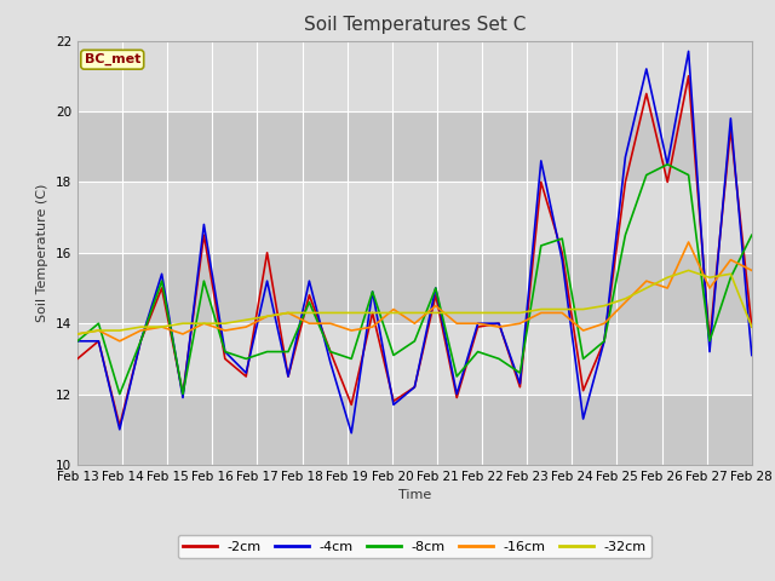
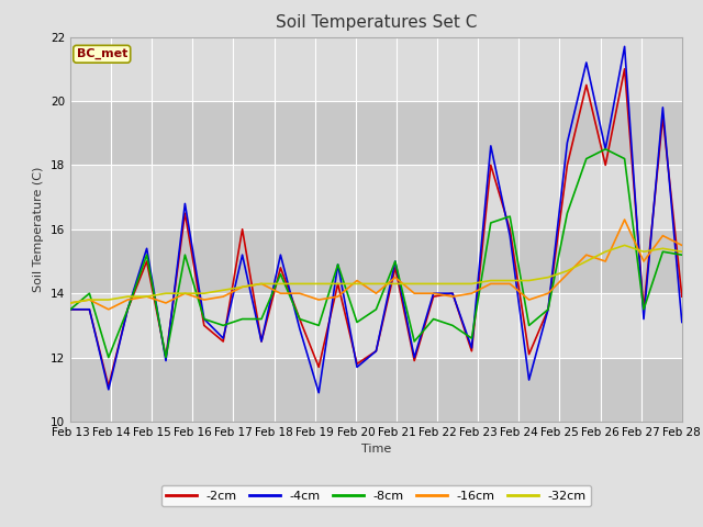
-2cm/Feb 13: 13.0 -> 13.5
-8cm/Feb 28: 16.5 -> 15.2
-32cm/Feb 28: 13.9 -> 15.3
